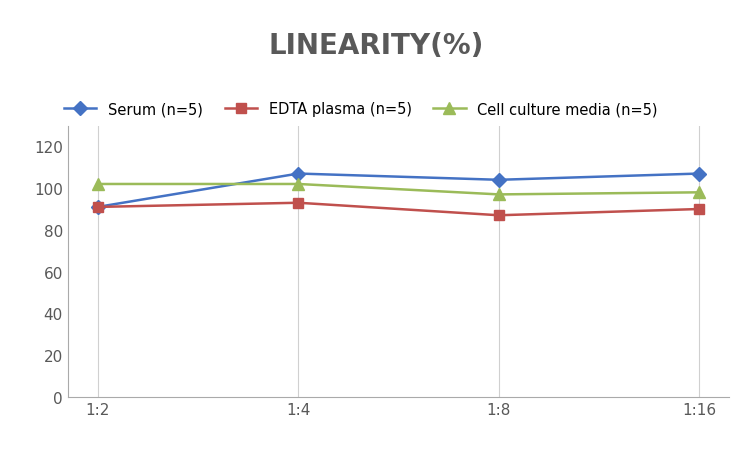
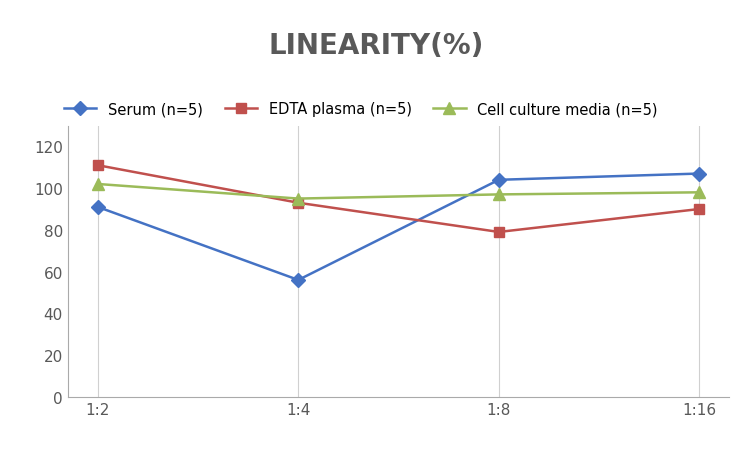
EDTA plasma (n=5)/1:2: 91 -> 111
Serum (n=5)/1:4: 107 -> 56
Cell culture media (n=5)/1:4: 102 -> 95
EDTA plasma (n=5)/1:8: 87 -> 79
